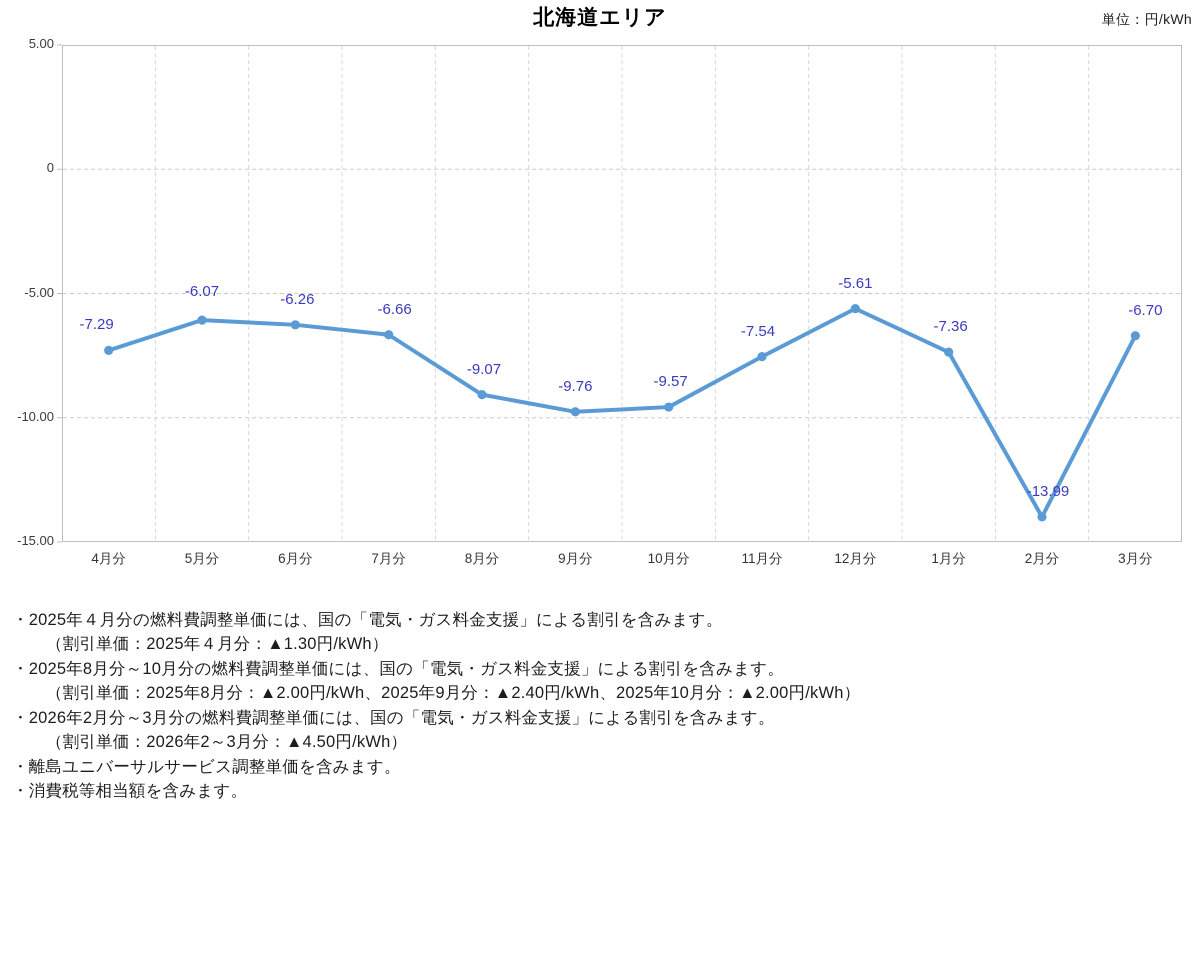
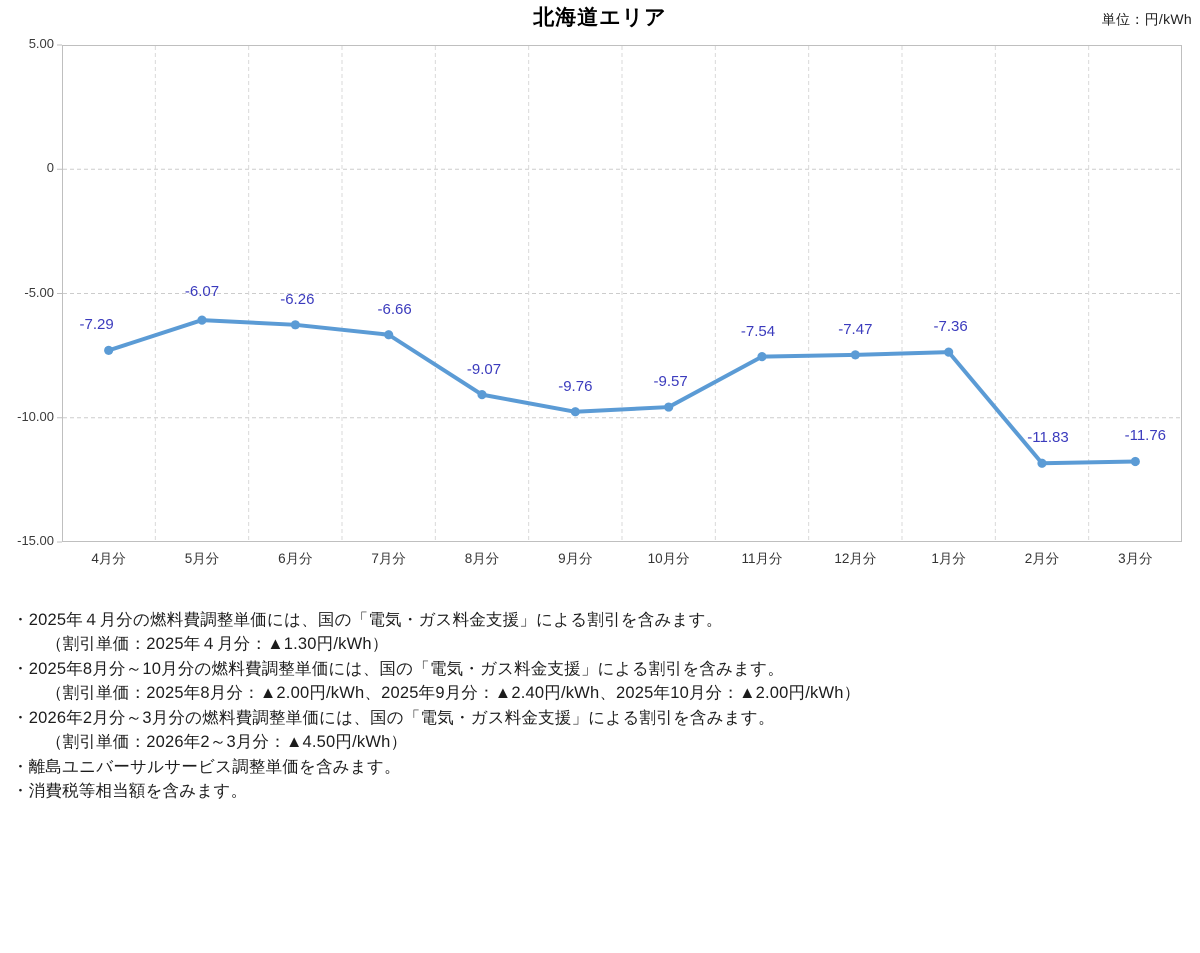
12月分: -5.61 -> -7.47
2月分: -13.99 -> -11.83
3月分: -6.70 -> -11.76
